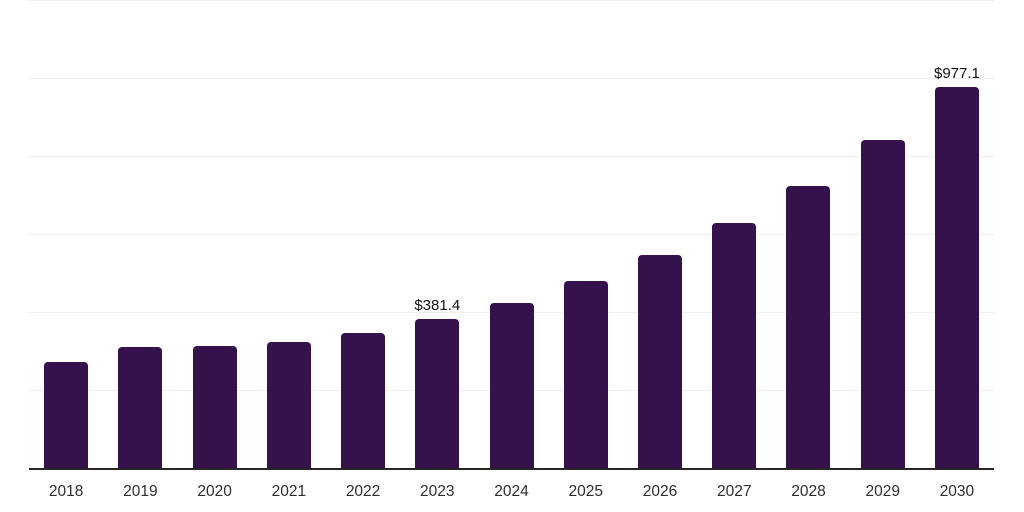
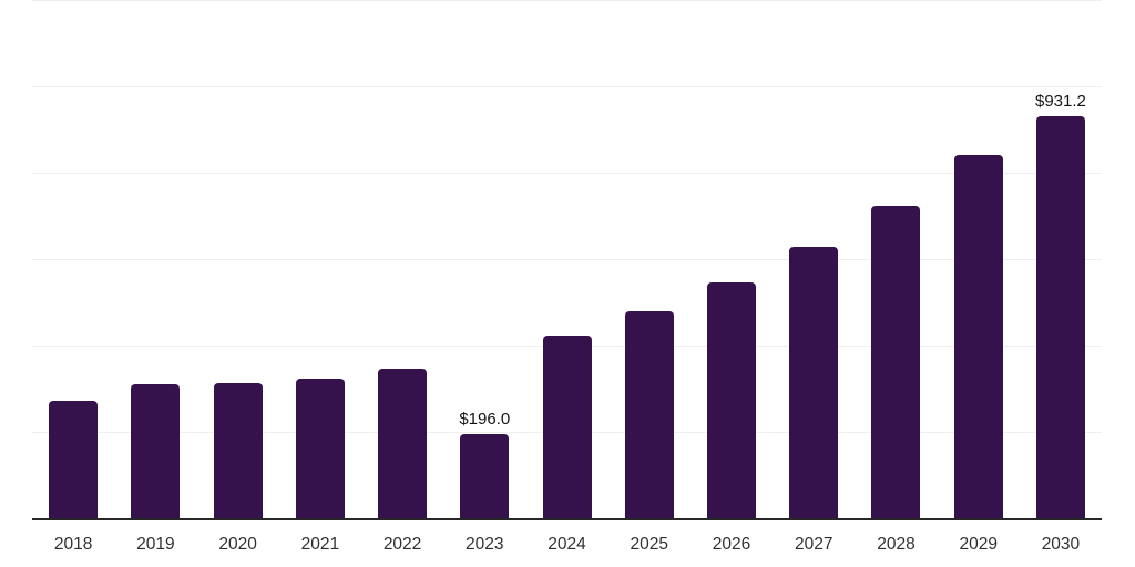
2023: $381.4 -> $196.0
2030: $977.1 -> $931.2
